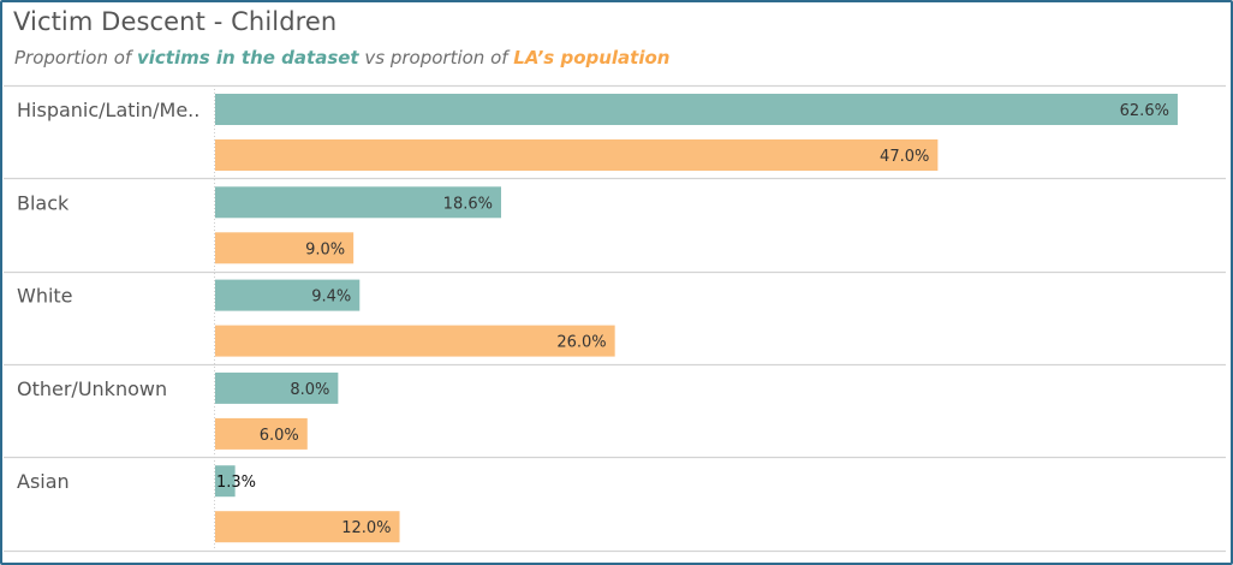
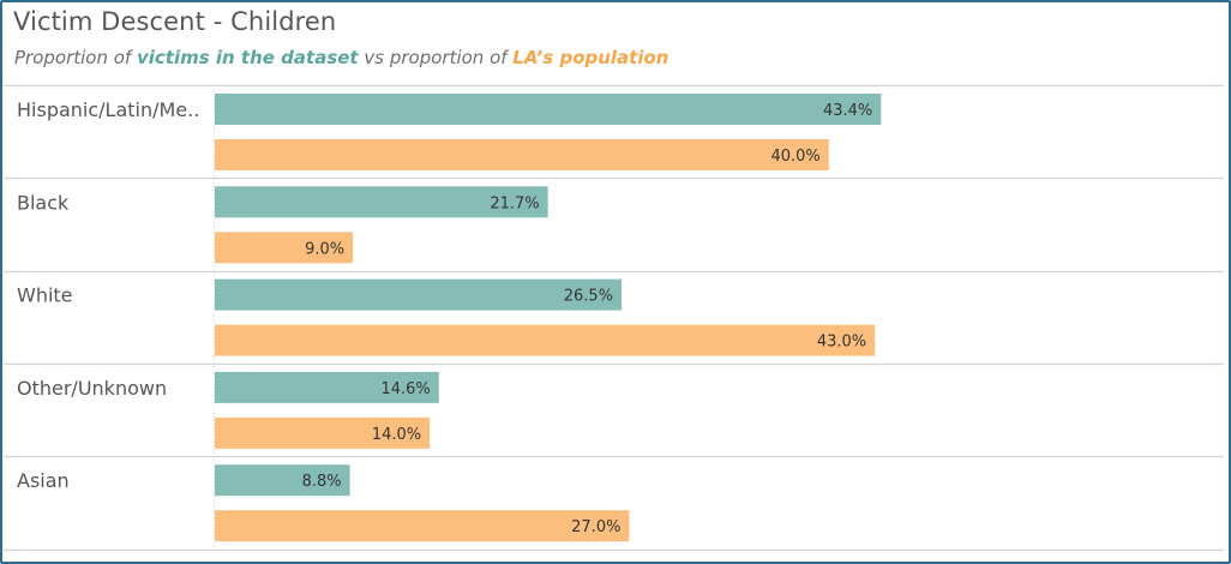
victims in the dataset/Hispanic/Latin/Me..: 62.6% -> 43.4%
LA’s population/Hispanic/Latin/Me..: 47.0% -> 40.0%
victims in the dataset/Black: 18.6% -> 21.7%
victims in the dataset/White: 9.4% -> 26.5%
LA’s population/White: 26.0% -> 43.0%
victims in the dataset/Other/Unknown: 8.0% -> 14.6%
LA’s population/Other/Unknown: 6.0% -> 14.0%
victims in the dataset/Asian: 1.3% -> 8.8%
LA’s population/Asian: 12.0% -> 27.0%
